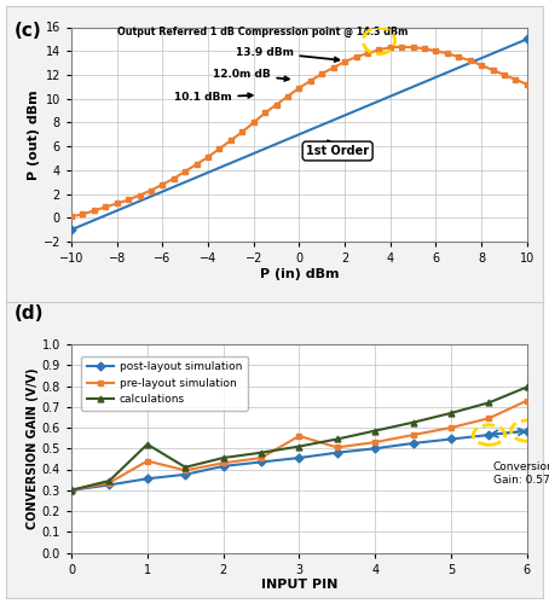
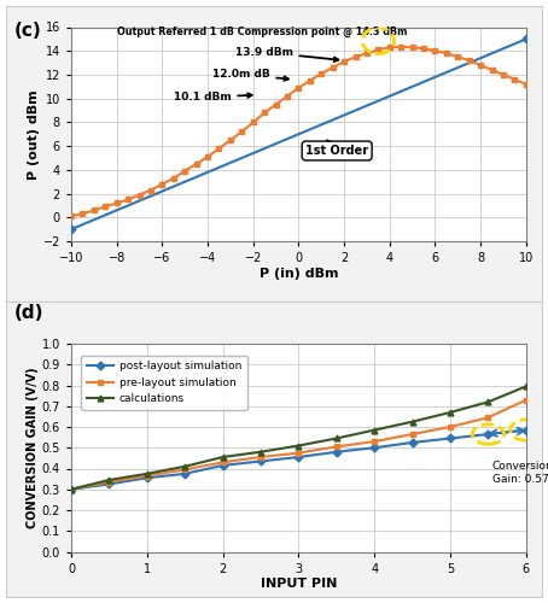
pre-layout simulation/1: 0.44 -> 0.36
calculations/1: 0.52 -> 0.38
pre-layout simulation/3: 0.56 -> 0.47
